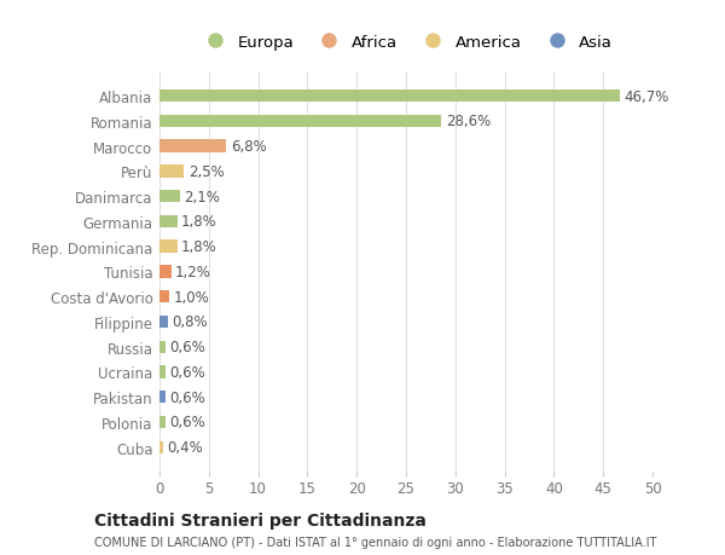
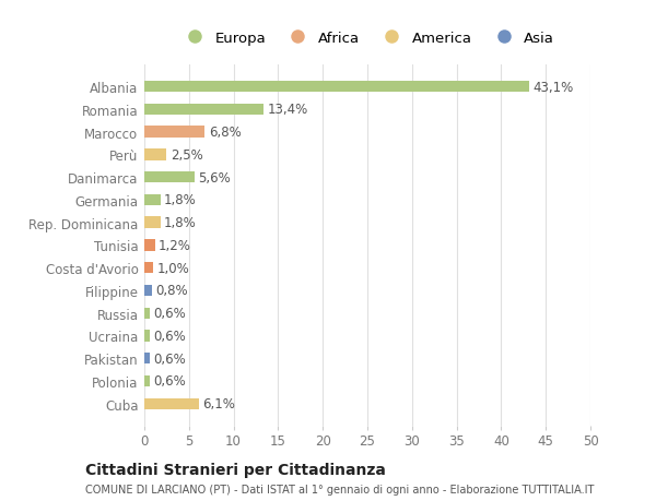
Albania: 46,7% -> 43,1%
Romania: 28,6% -> 13,4%
Danimarca: 2,1% -> 5,6%
Cuba: 0,4% -> 6,1%
